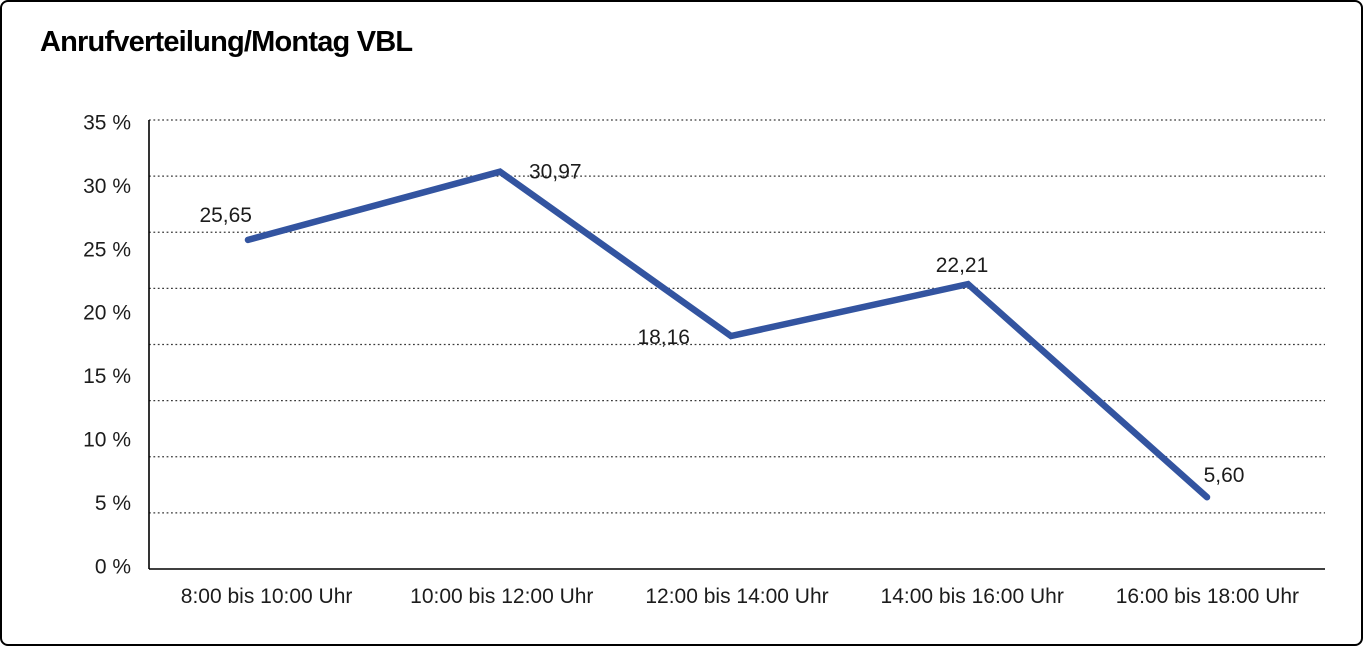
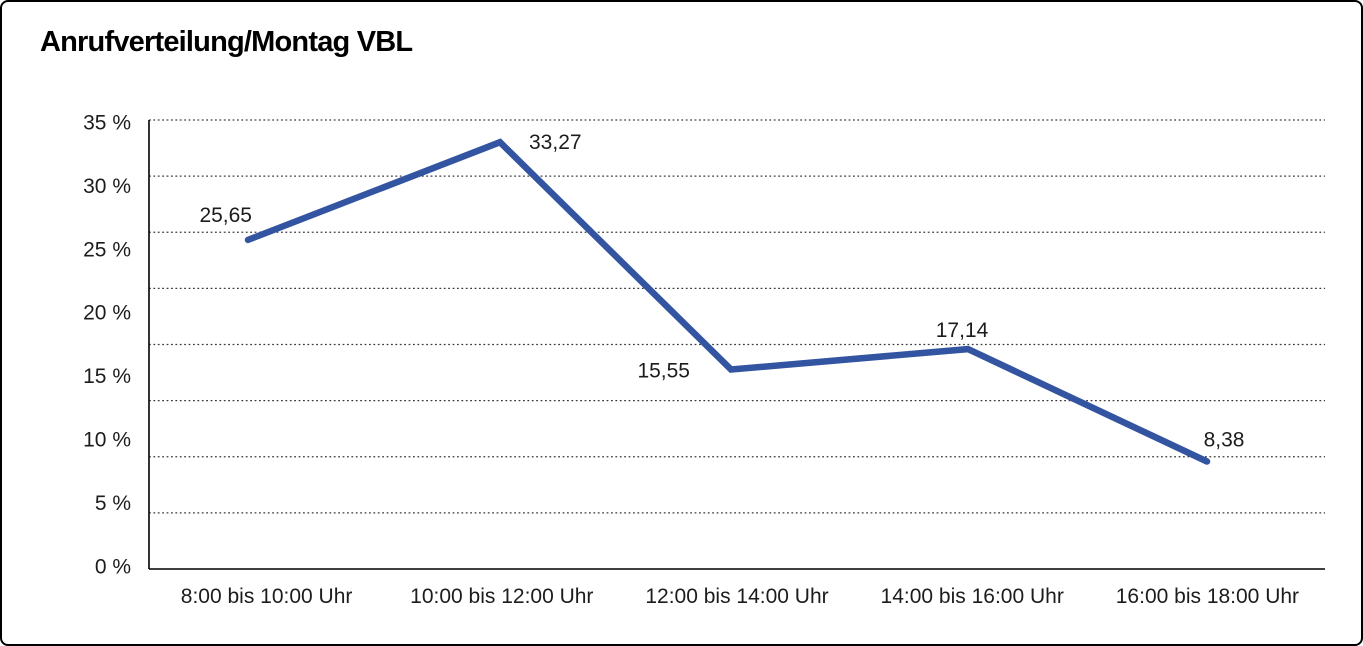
10:00 bis 12:00 Uhr: 30,97 -> 33,27
12:00 bis 14:00 Uhr: 18,16 -> 15,55
14:00 bis 16:00 Uhr: 22,21 -> 17,14
16:00 bis 18:00 Uhr: 5,60 -> 8,38
